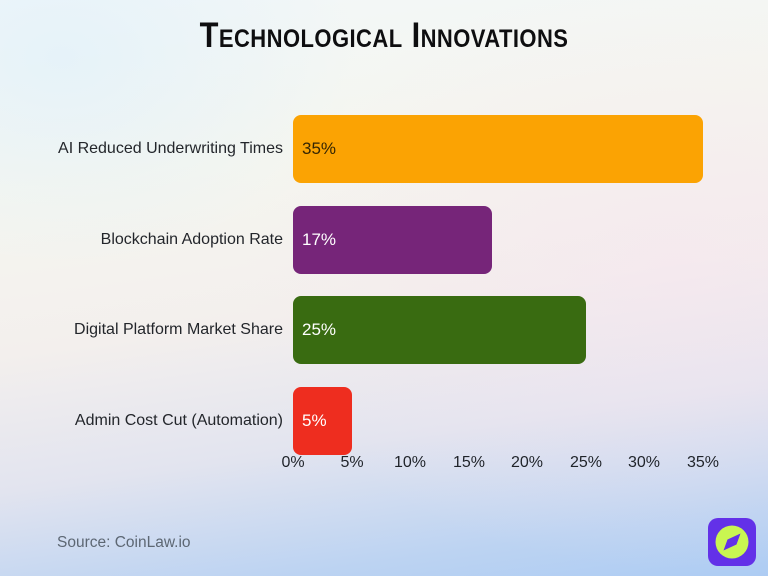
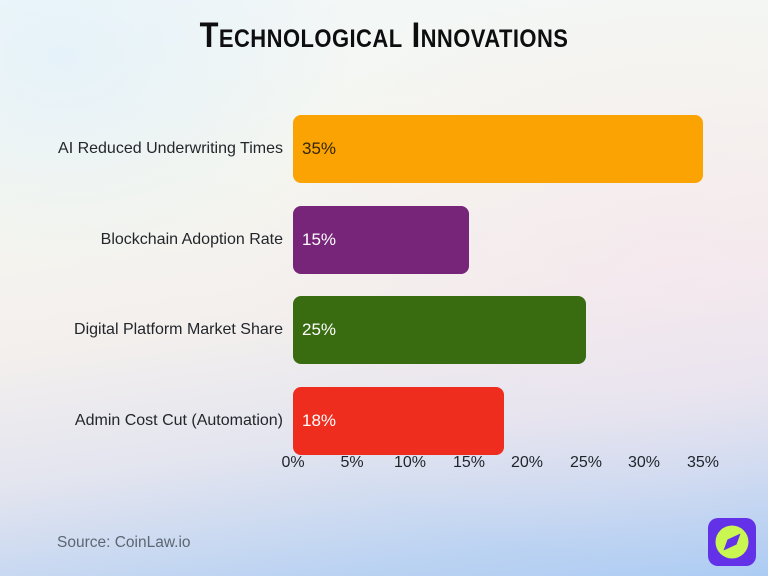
Blockchain Adoption Rate: 17% -> 15%
Admin Cost Cut (Automation): 5% -> 18%
